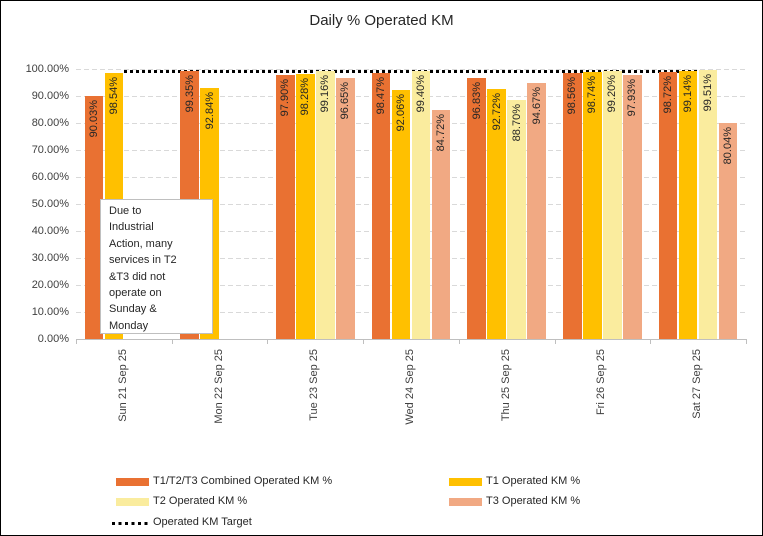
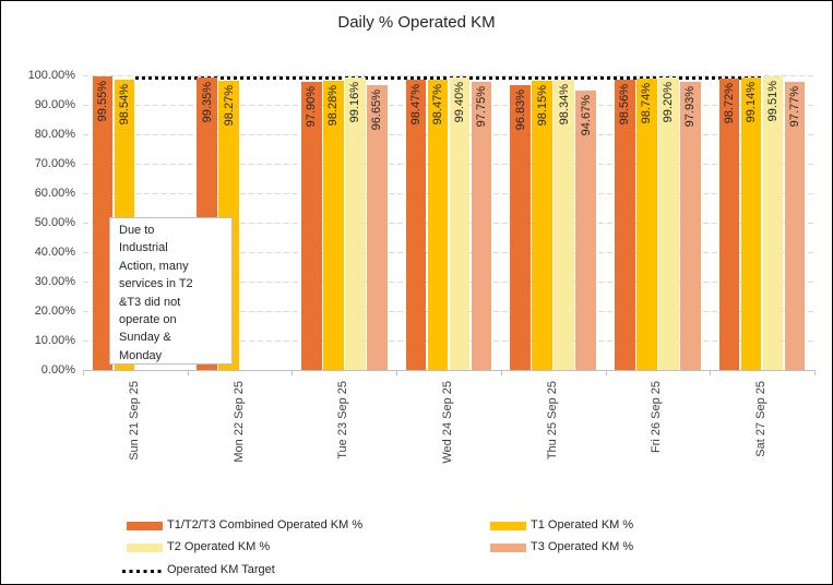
T1/T2/T3 Combined Operated KM %/Sun 21 Sep 25: 90.03% -> 99.55%
T1 Operated KM %/Mon 22 Sep 25: 92.84% -> 98.27%
T1 Operated KM %/Wed 24 Sep 25: 92.06% -> 98.47%
T3 Operated KM %/Wed 24 Sep 25: 84.72% -> 97.75%
T1 Operated KM %/Thu 25 Sep 25: 92.72% -> 98.15%
T2 Operated KM %/Thu 25 Sep 25: 88.70% -> 98.34%
T3 Operated KM %/Sat 27 Sep 25: 80.04% -> 97.77%
